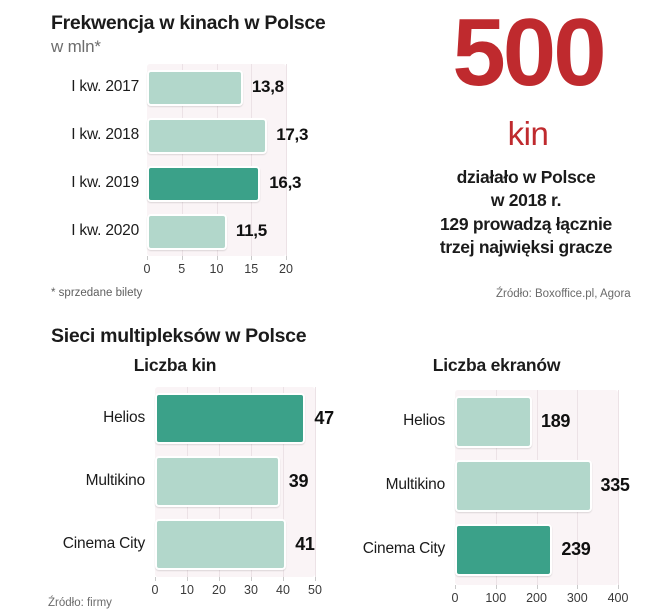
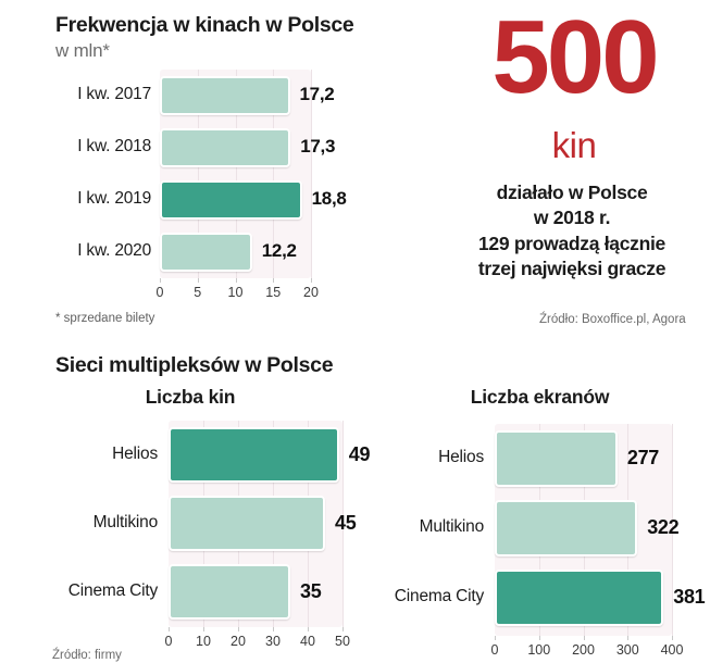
Frekwencja w kinach w Polsce/I kw. 2017: 13,8 -> 17,2
Frekwencja w kinach w Polsce/I kw. 2019: 16,3 -> 18,8
Frekwencja w kinach w Polsce/I kw. 2020: 11,5 -> 12,2
Liczba kin/Helios: 47 -> 49
Liczba kin/Multikino: 39 -> 45
Liczba kin/Cinema City: 41 -> 35
Liczba ekranów/Helios: 189 -> 277
Liczba ekranów/Multikino: 335 -> 322
Liczba ekranów/Cinema City: 239 -> 381
